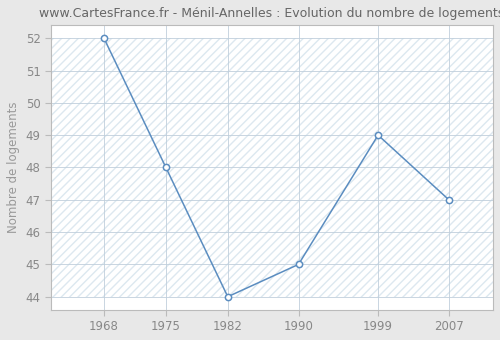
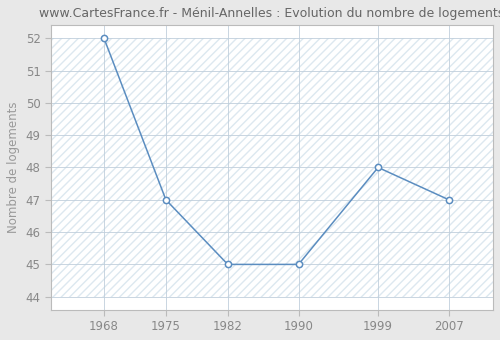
1975: 48 -> 47
1982: 44 -> 45
1999: 49 -> 48
